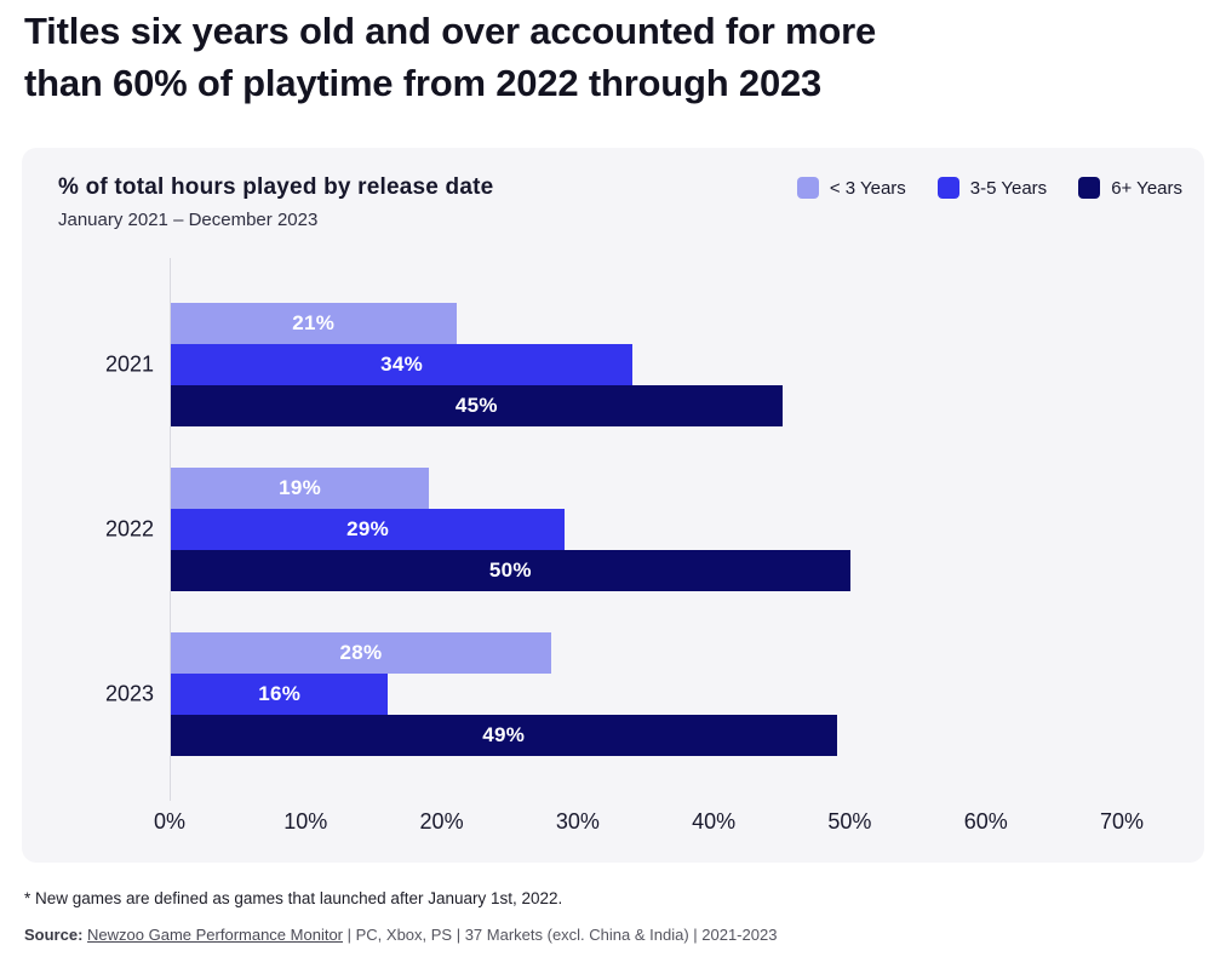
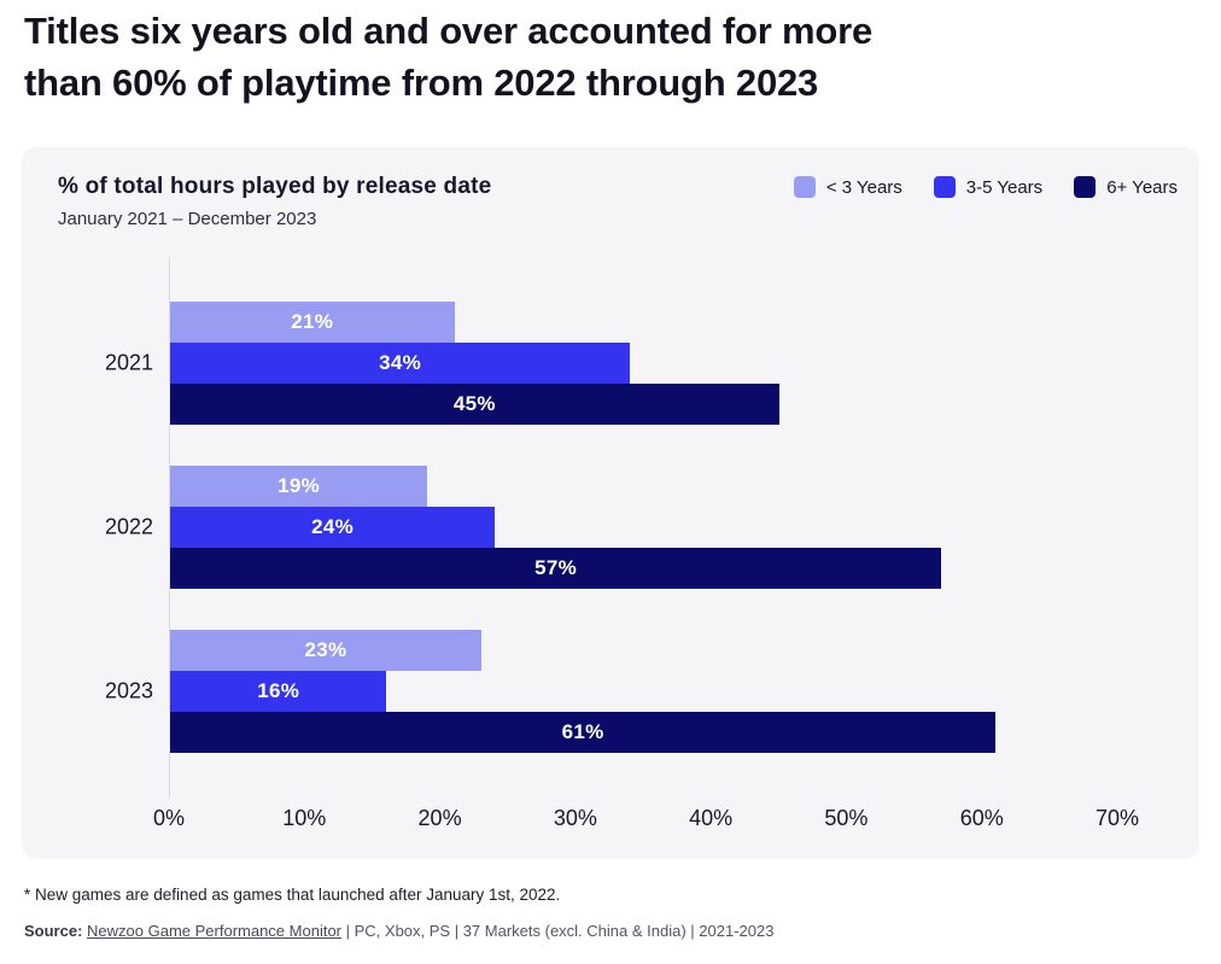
3-5 Years/2022: 29% -> 24%
6+ Years/2022: 50% -> 57%
< 3 Years/2023: 28% -> 23%
6+ Years/2023: 49% -> 61%
